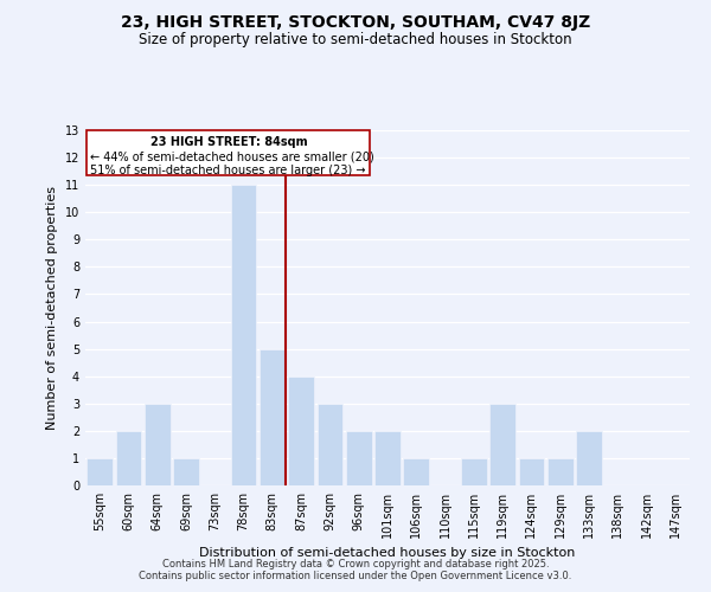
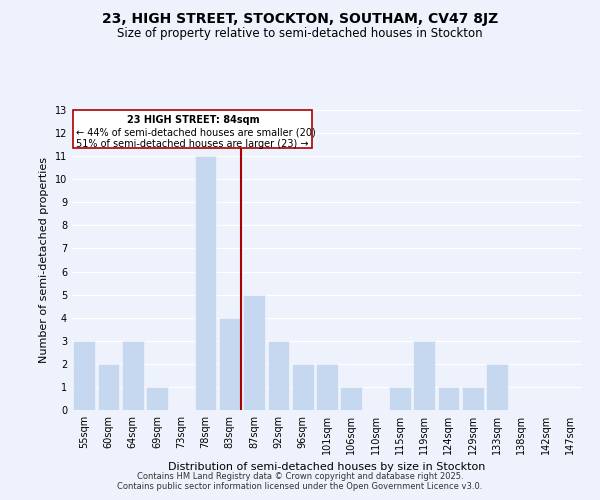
55sqm: 1 -> 3
83sqm: 5 -> 4
87sqm: 4 -> 5
